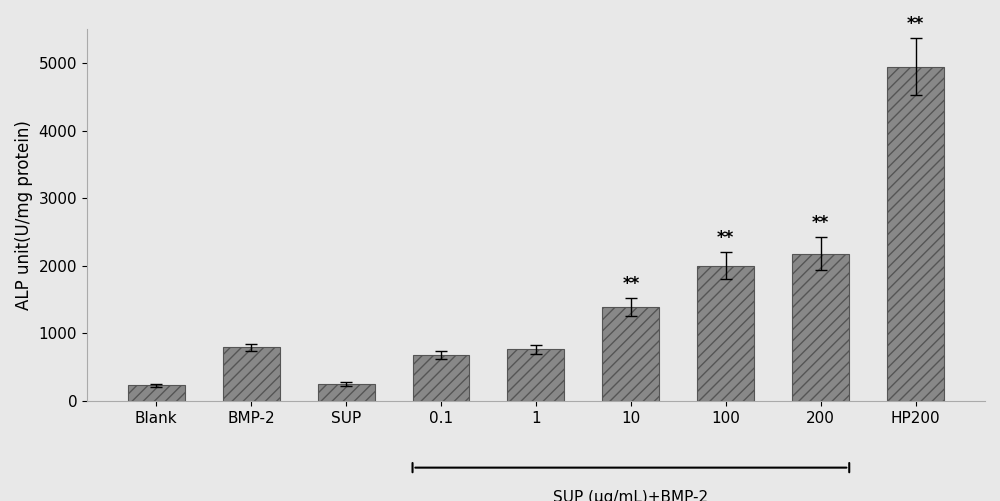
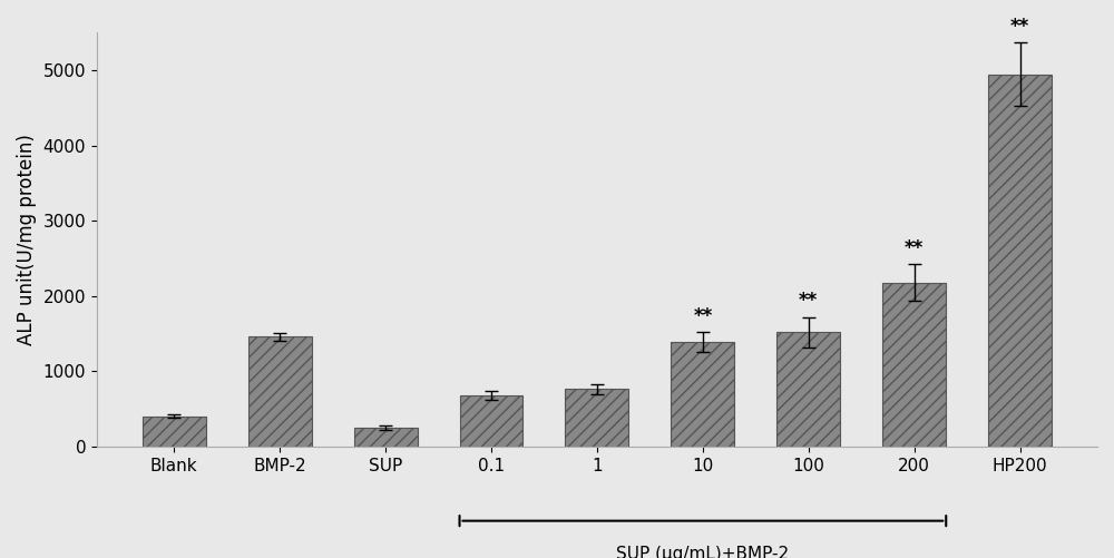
Blank: 230 -> 400
BMP-2: 790 -> 1460
100: 2000 -> 1520
